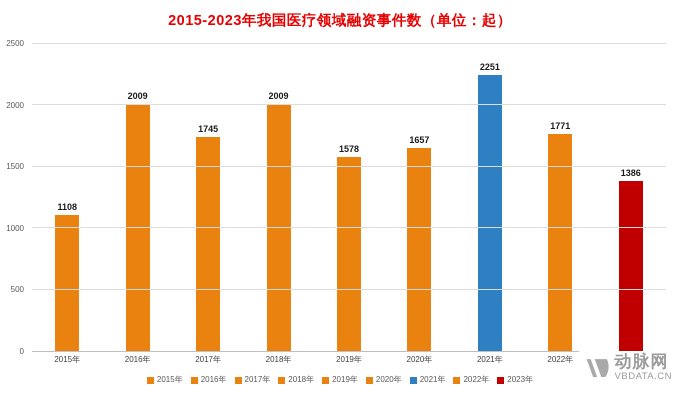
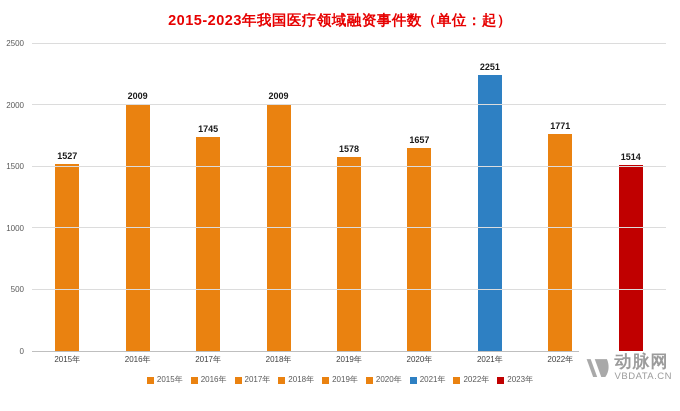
2015年: 1108 -> 1527
2023年: 1386 -> 1514
